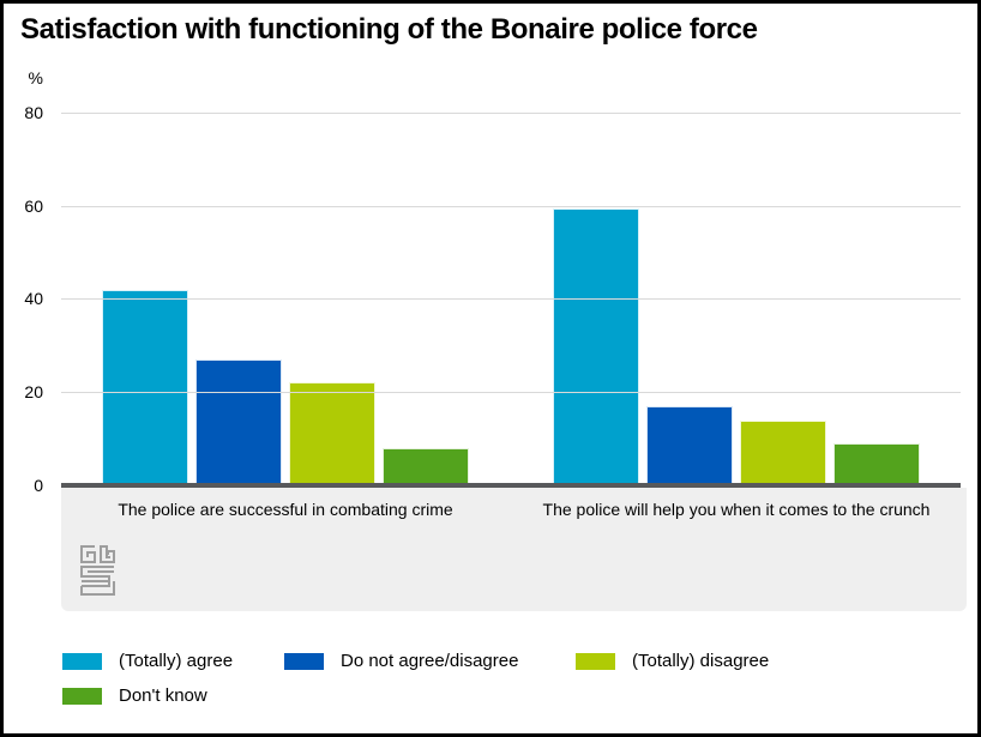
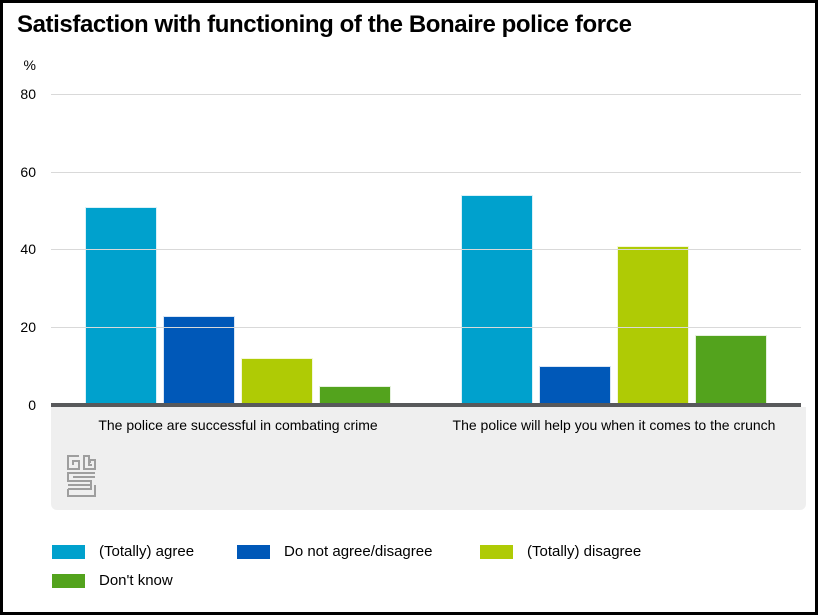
(Totally) agree/The police are successful in combating crime: 42 -> 51
Do not agree/disagree/The police are successful in combating crime: 27 -> 23
(Totally) disagree/The police are successful in combating crime: 22 -> 12
Don't know/The police are successful in combating crime: 8 -> 5
(Totally) agree/The police will help you when it comes to the crunch: 60 -> 54
Do not agree/disagree/The police will help you when it comes to the crunch: 17 -> 10
(Totally) disagree/The police will help you when it comes to the crunch: 14 -> 41
Don't know/The police will help you when it comes to the crunch: 9 -> 18
